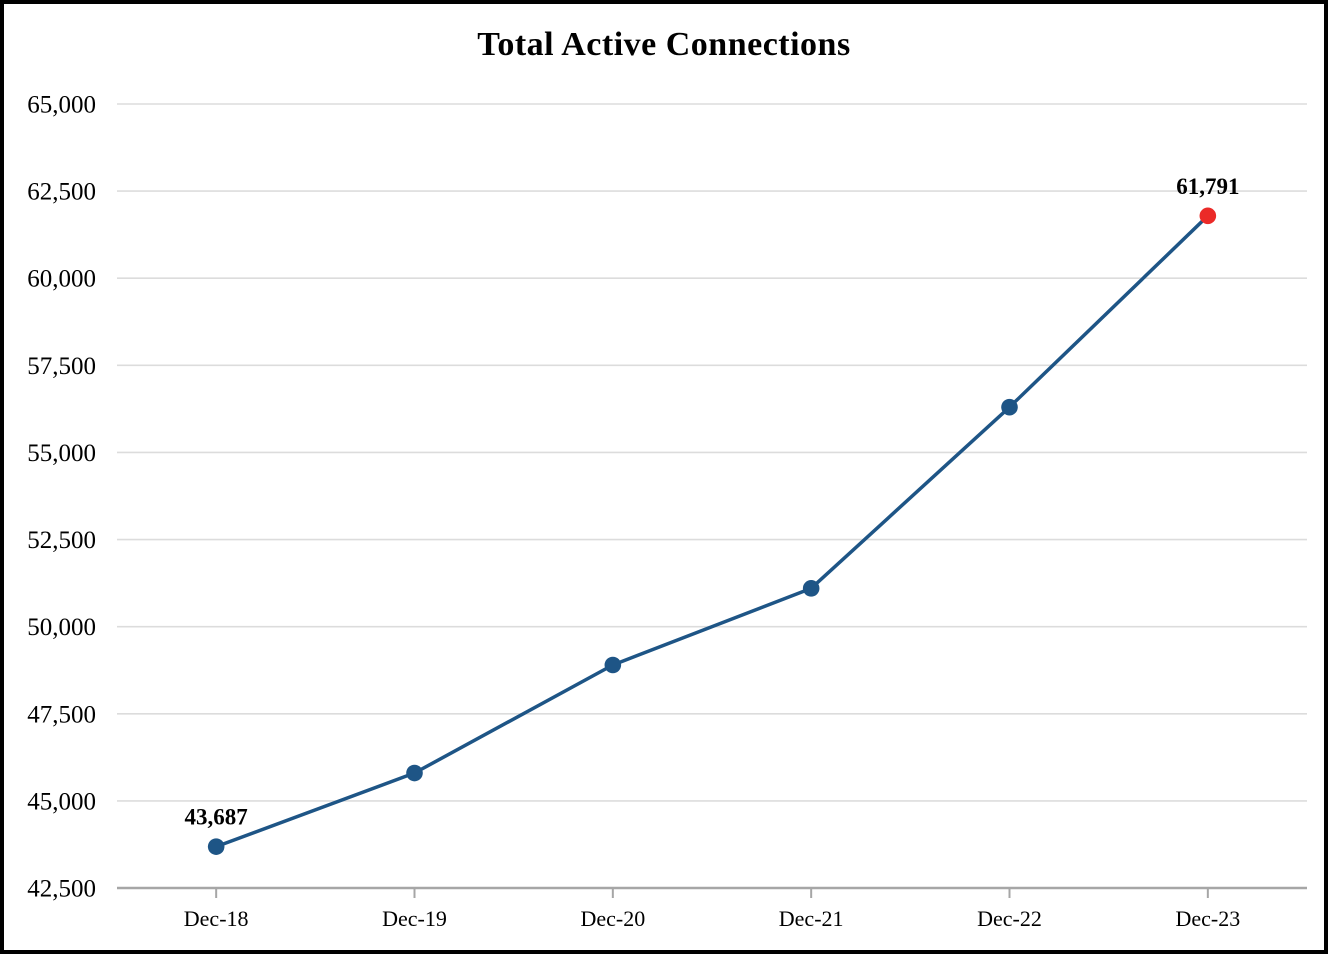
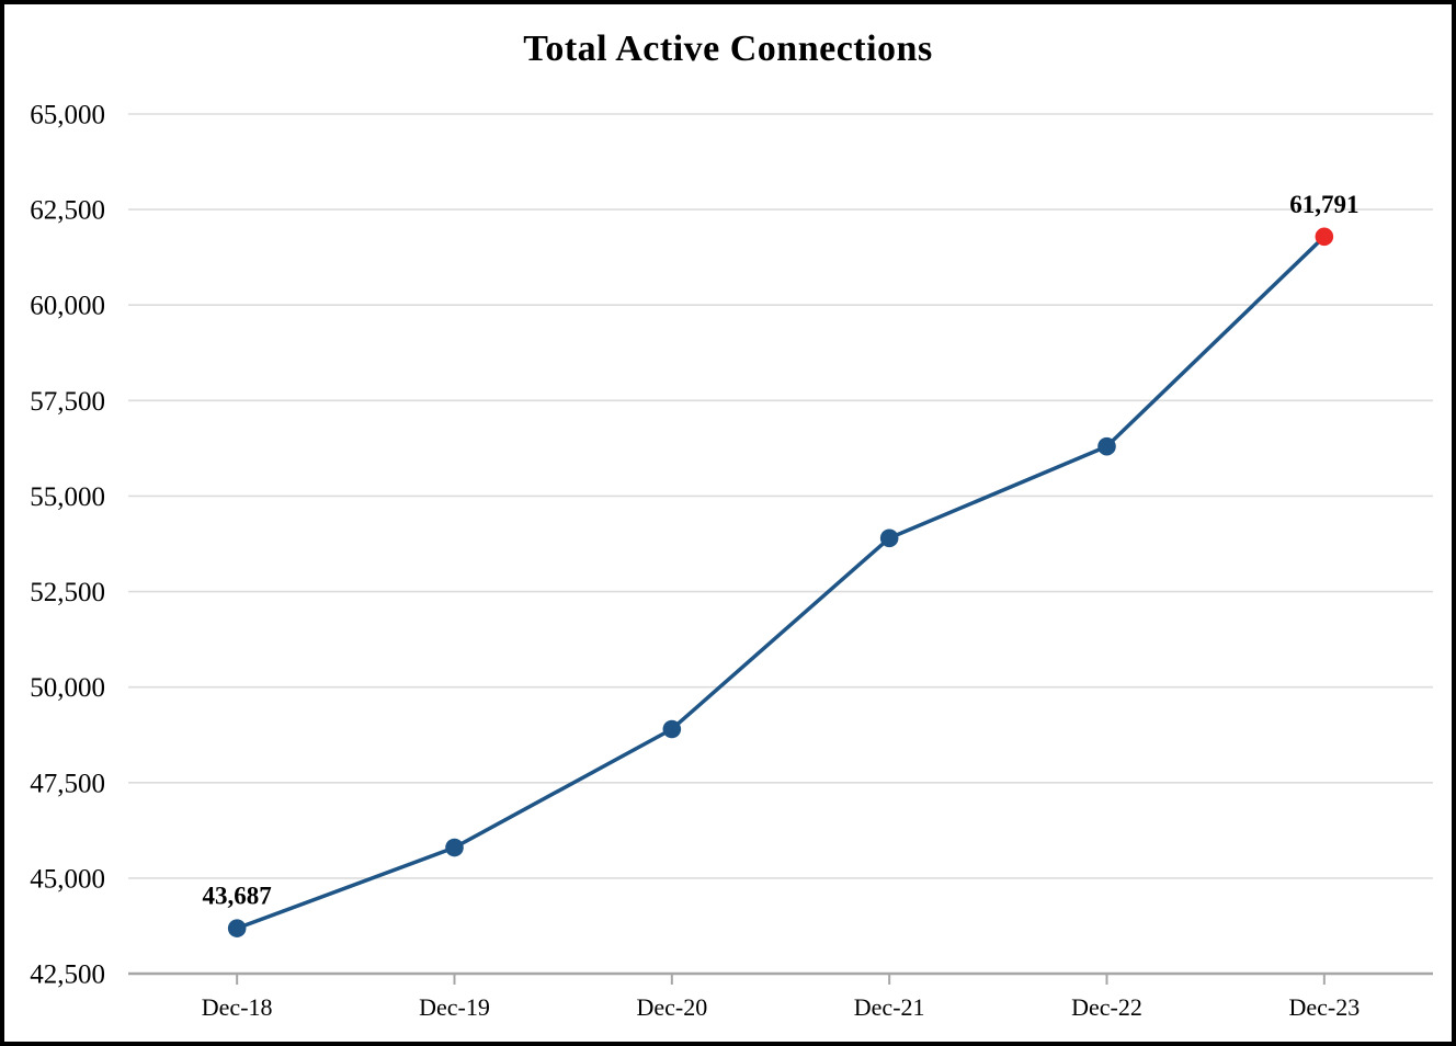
Dec-21: 51100 -> 53900
